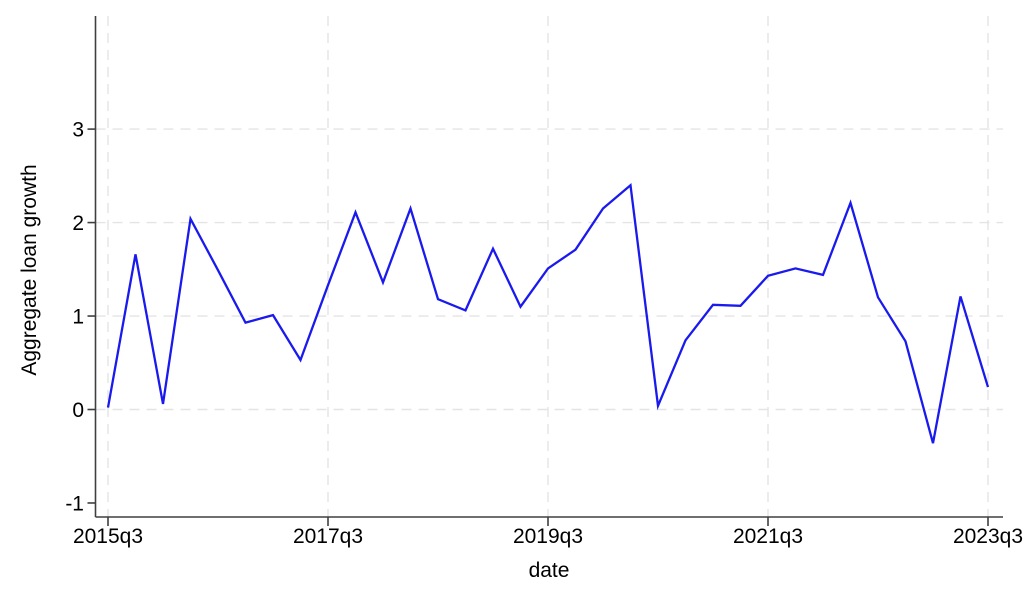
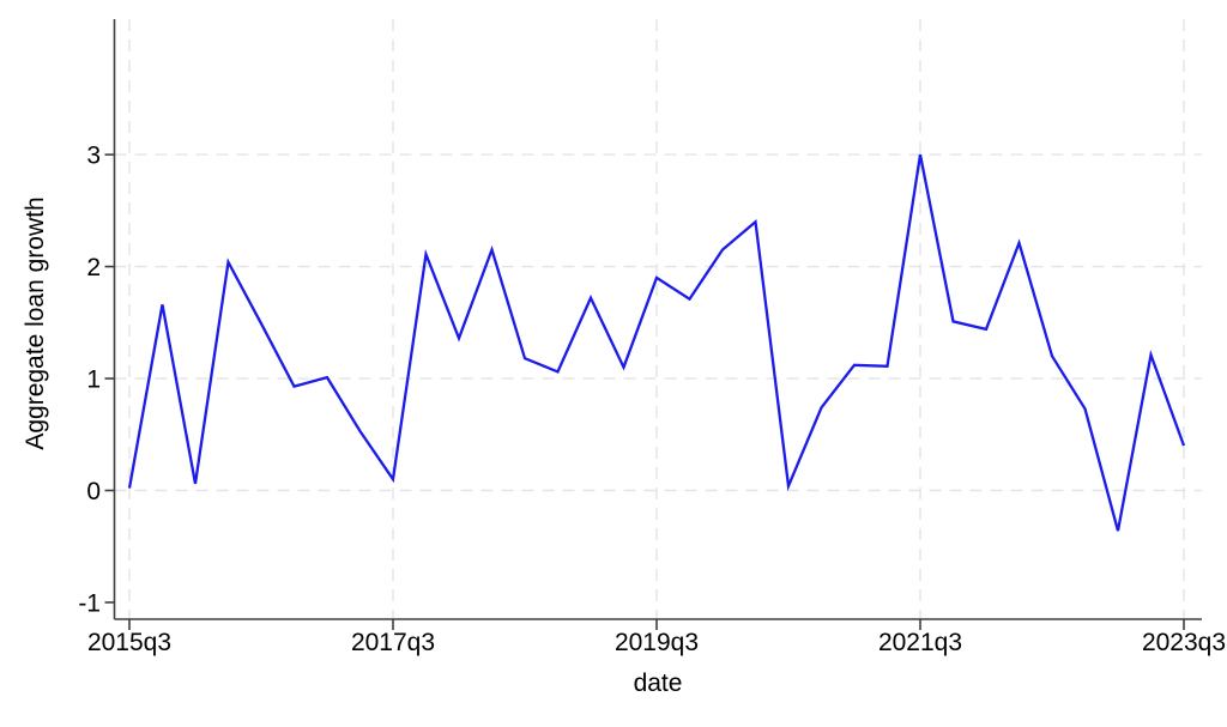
2017q3: 1.3 -> 0.1
2019q3: 1.5 -> 1.9
2021q3: 1.4 -> 3.0
2023q3: 0.2 -> 0.4
